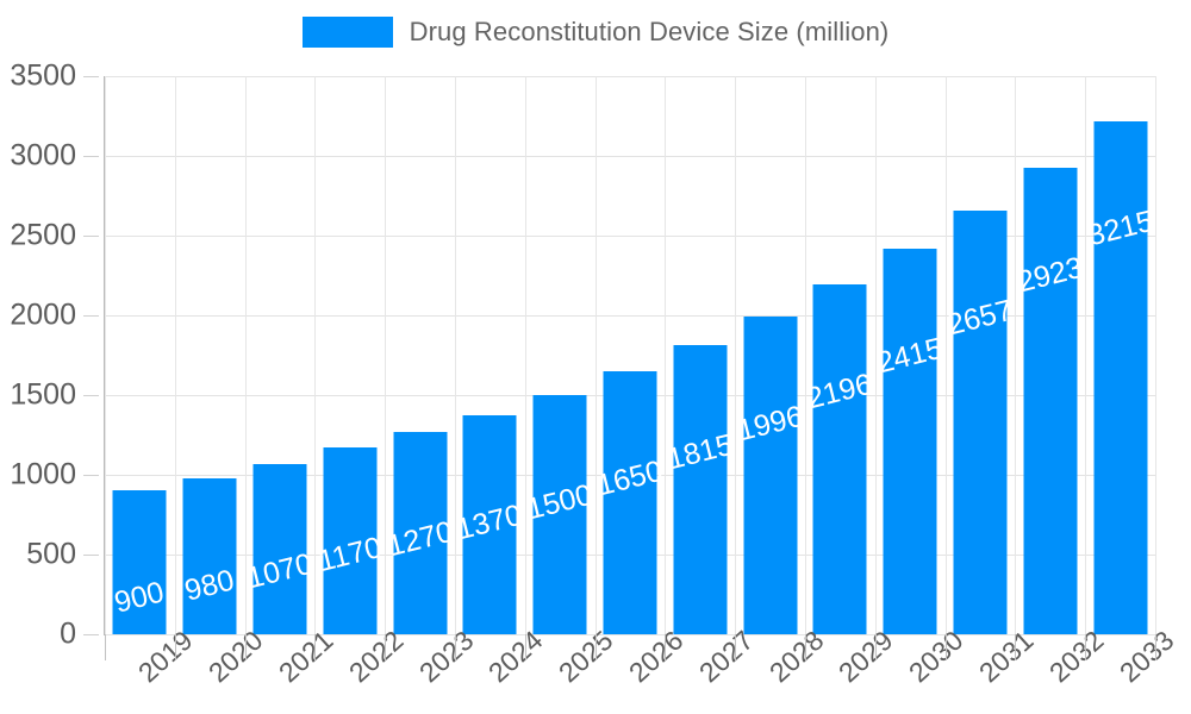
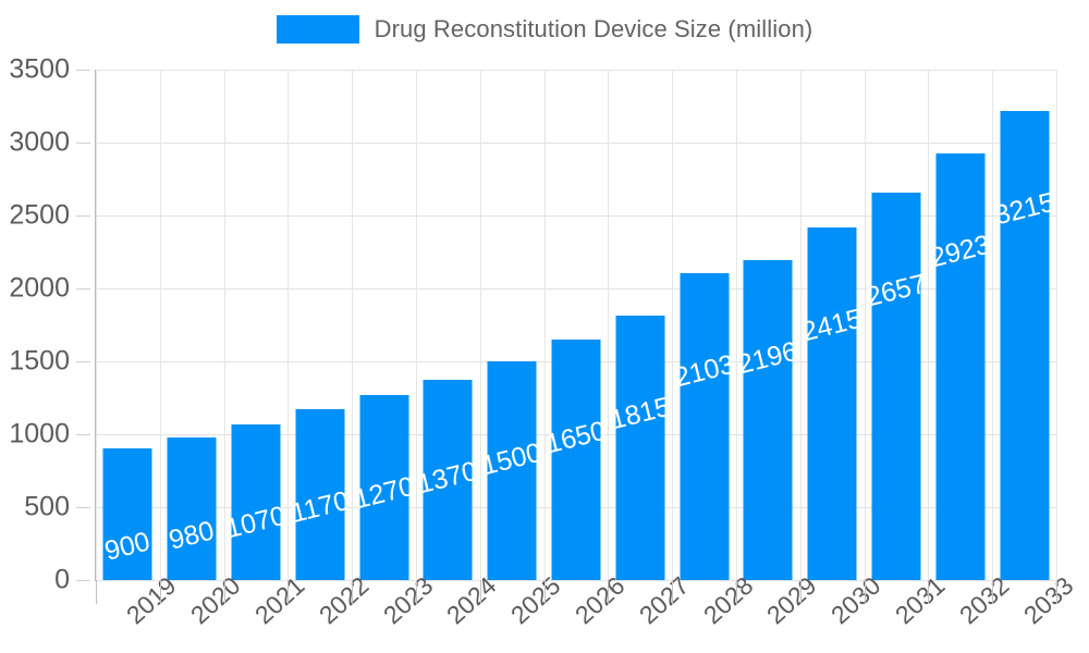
2028: 1996 -> 2103
